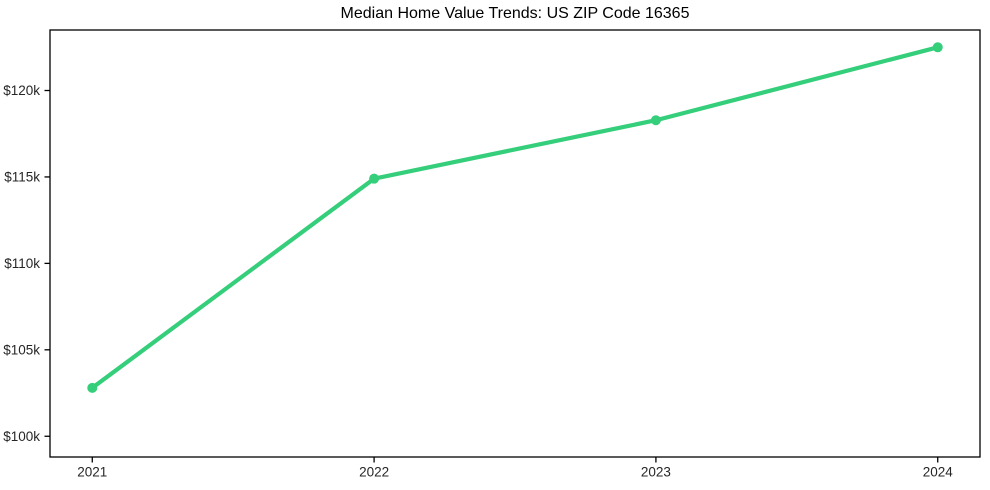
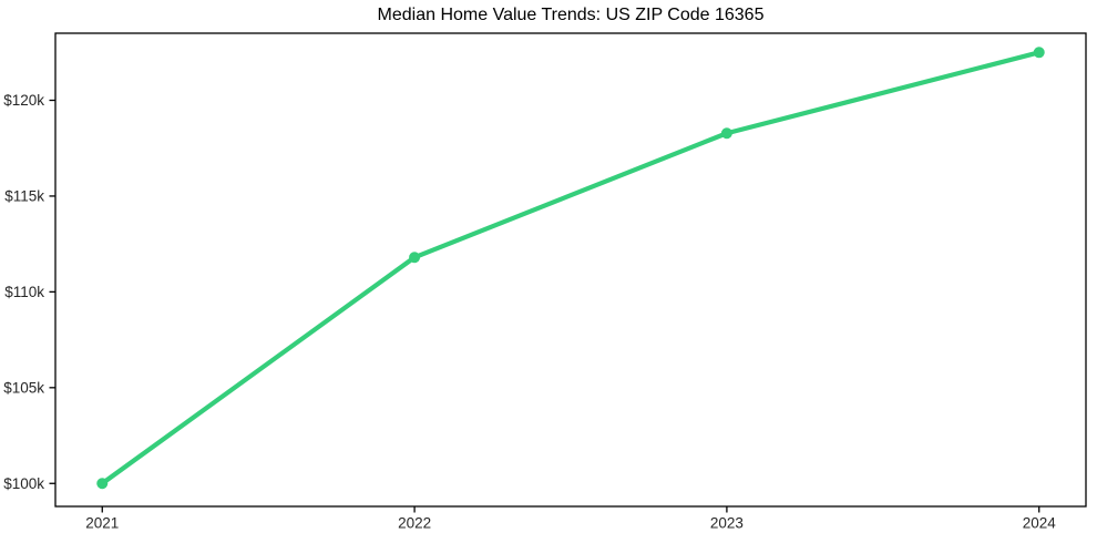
2021: $102.8k -> $100.0k
2022: $114.9k -> $111.8k
